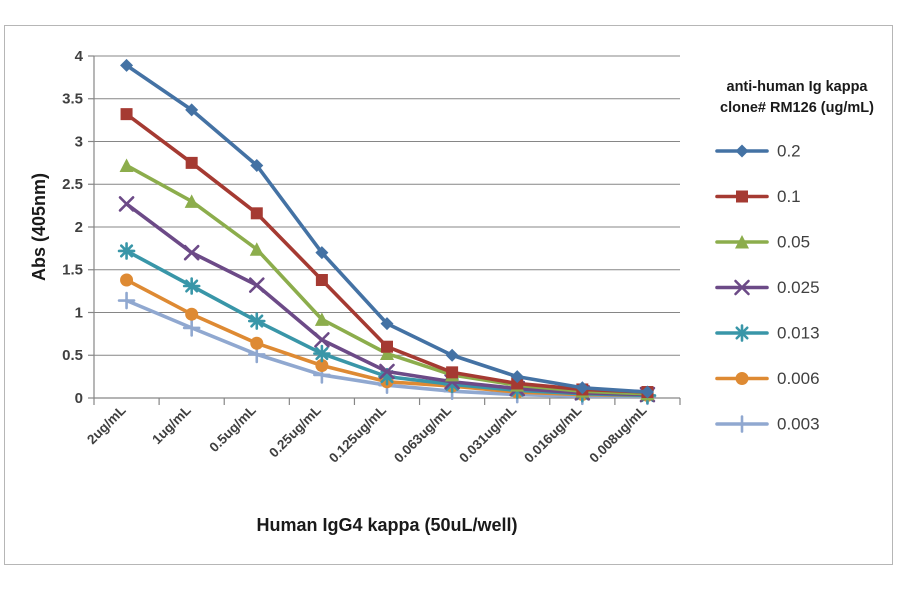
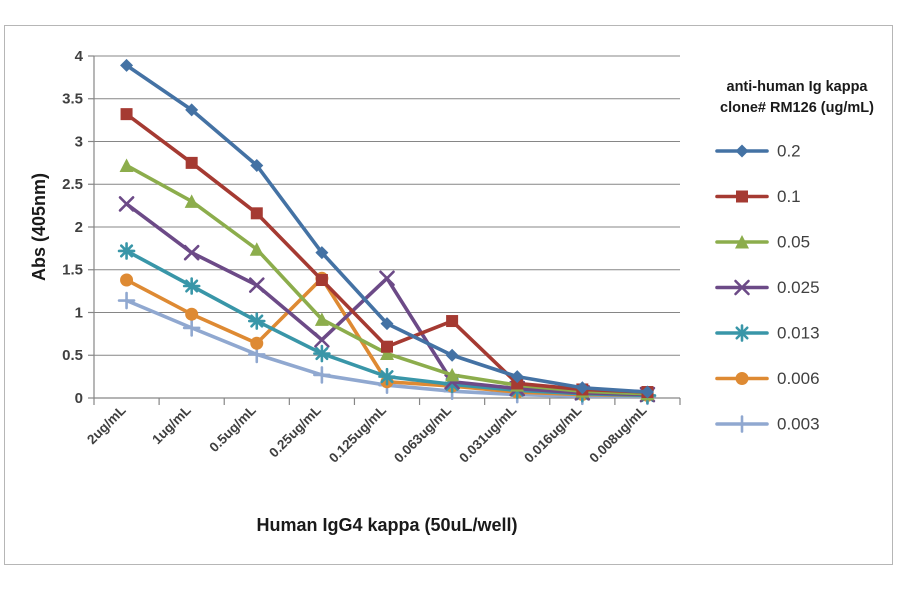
0.006/0.25ug/mL: 0.4 -> 1.4
0.025/0.125ug/mL: 0.3 -> 1.4
0.1/0.063ug/mL: 0.3 -> 0.9
